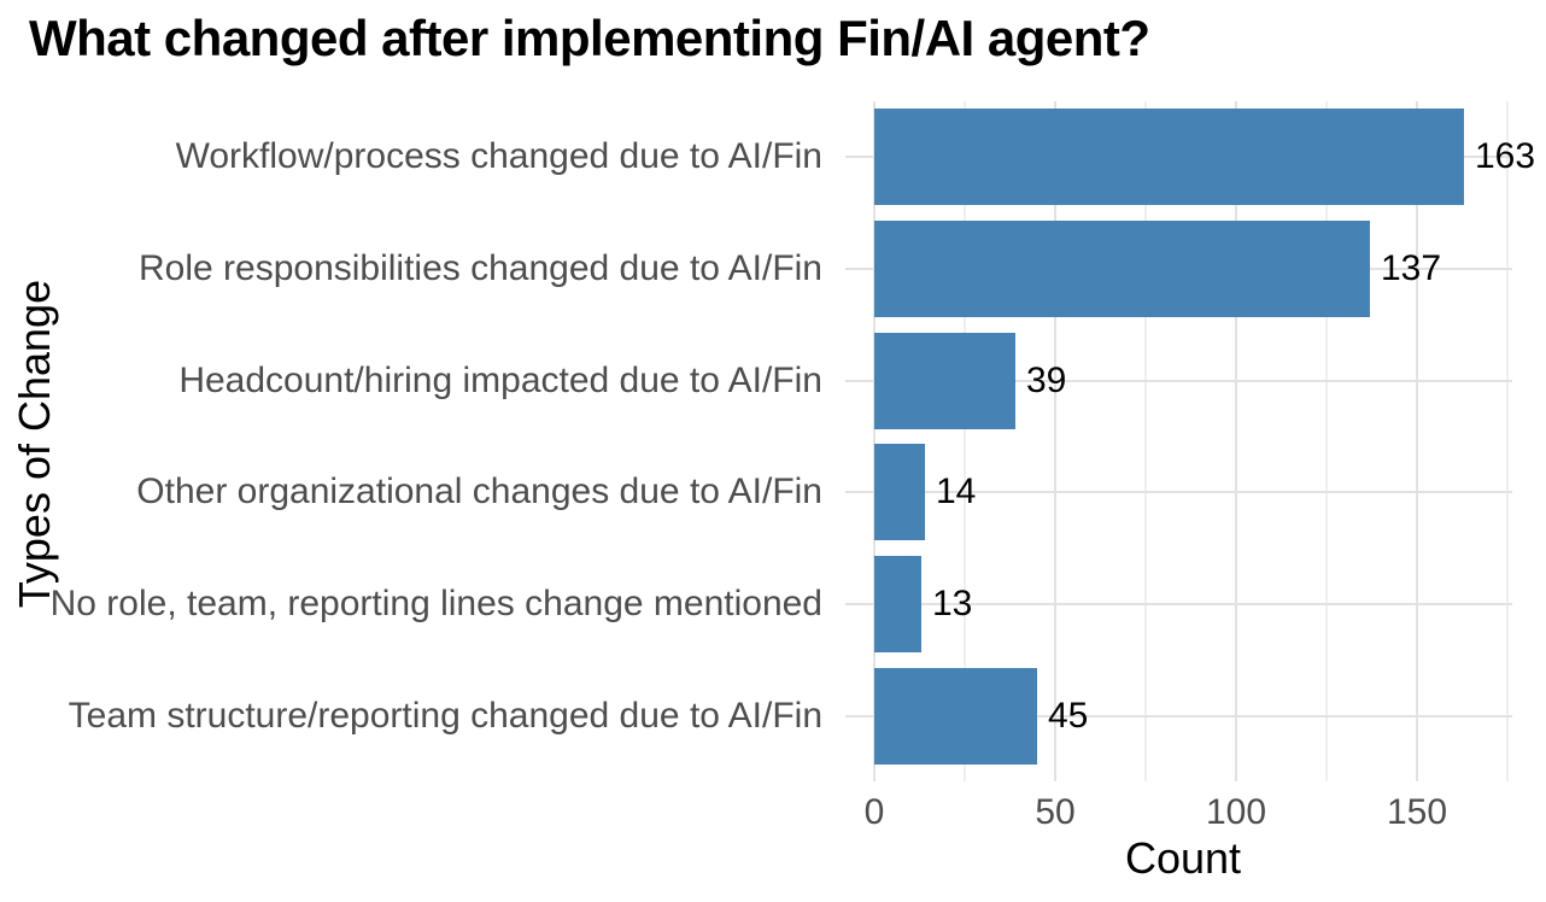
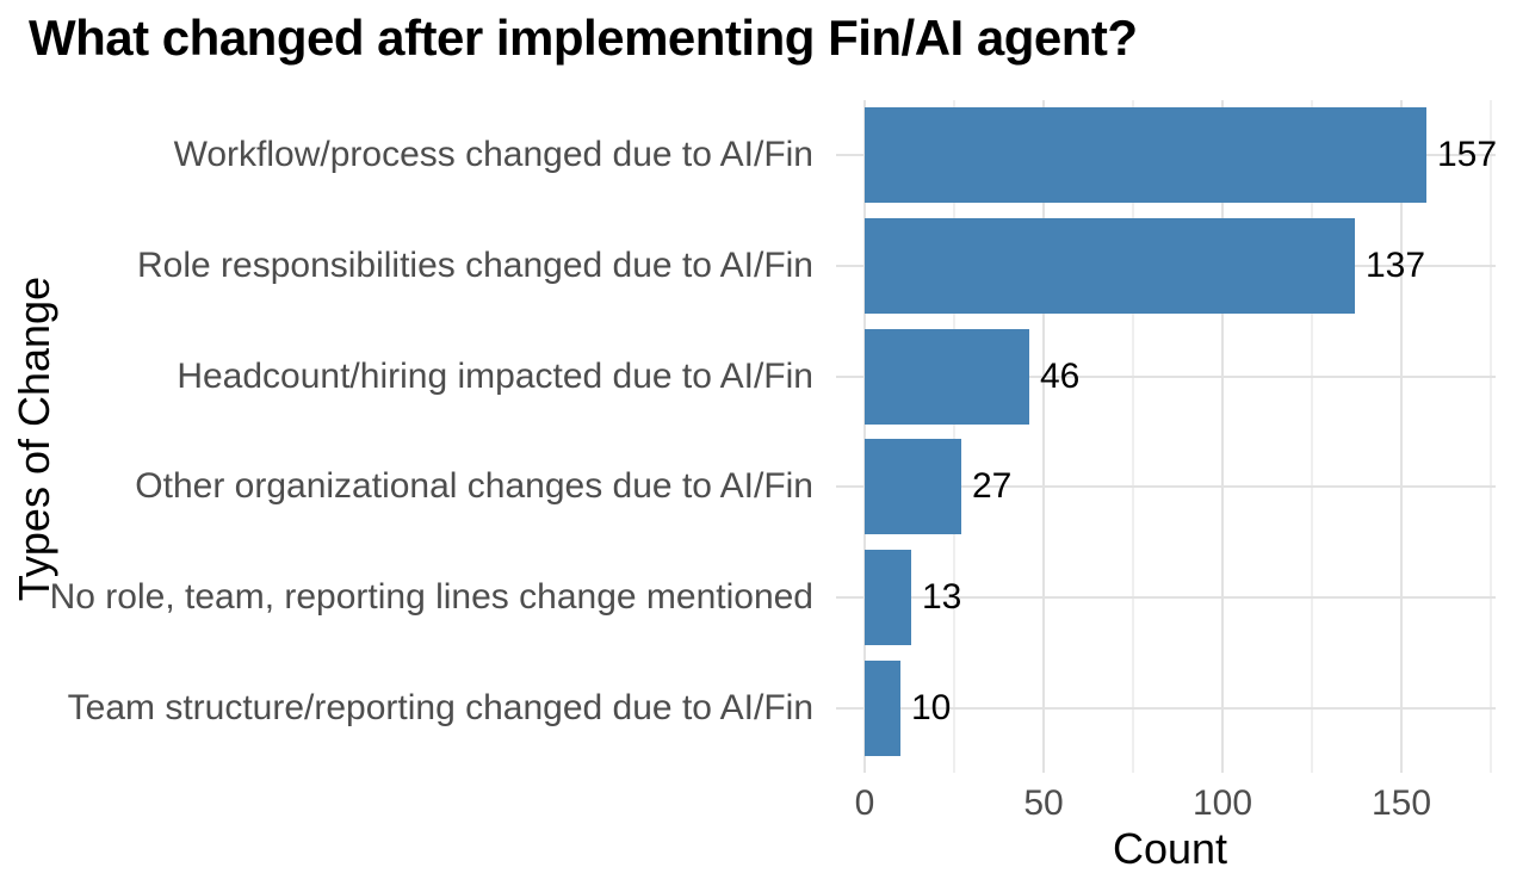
Workflow/process changed due to AI/Fin: 163 -> 157
Headcount/hiring impacted due to AI/Fin: 39 -> 46
Other organizational changes due to AI/Fin: 14 -> 27
Team structure/reporting changed due to AI/Fin: 45 -> 10
